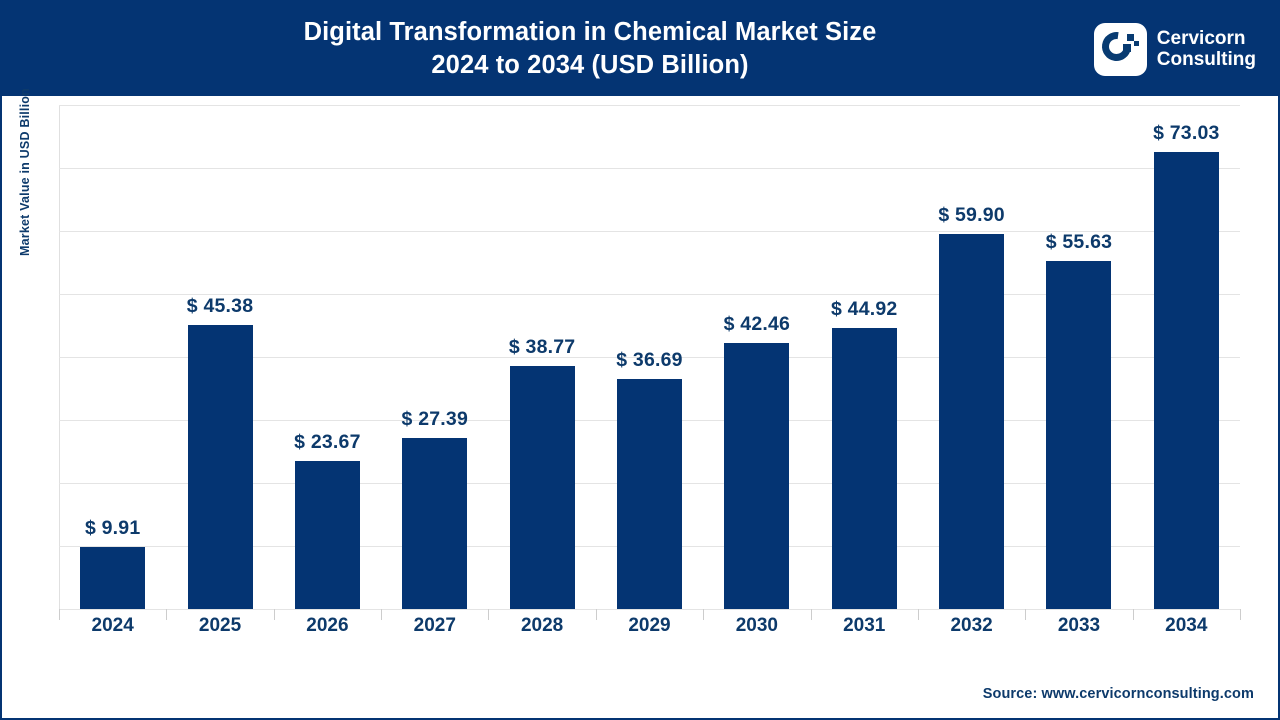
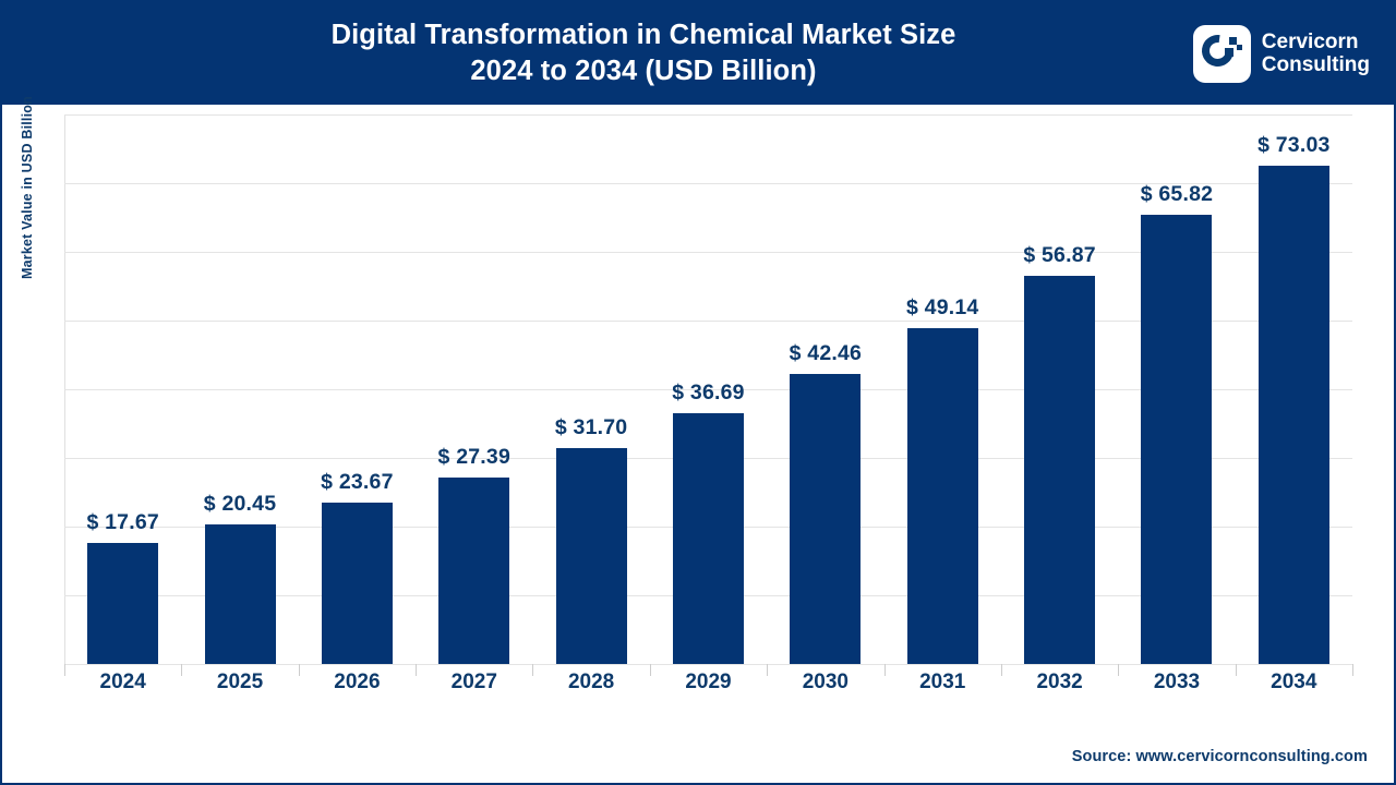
2024: 9.91 -> 17.67
2025: 45.38 -> 20.45
2028: 38.77 -> 31.70
2031: 44.92 -> 49.14
2032: 59.90 -> 56.87
2033: 55.63 -> 65.82
